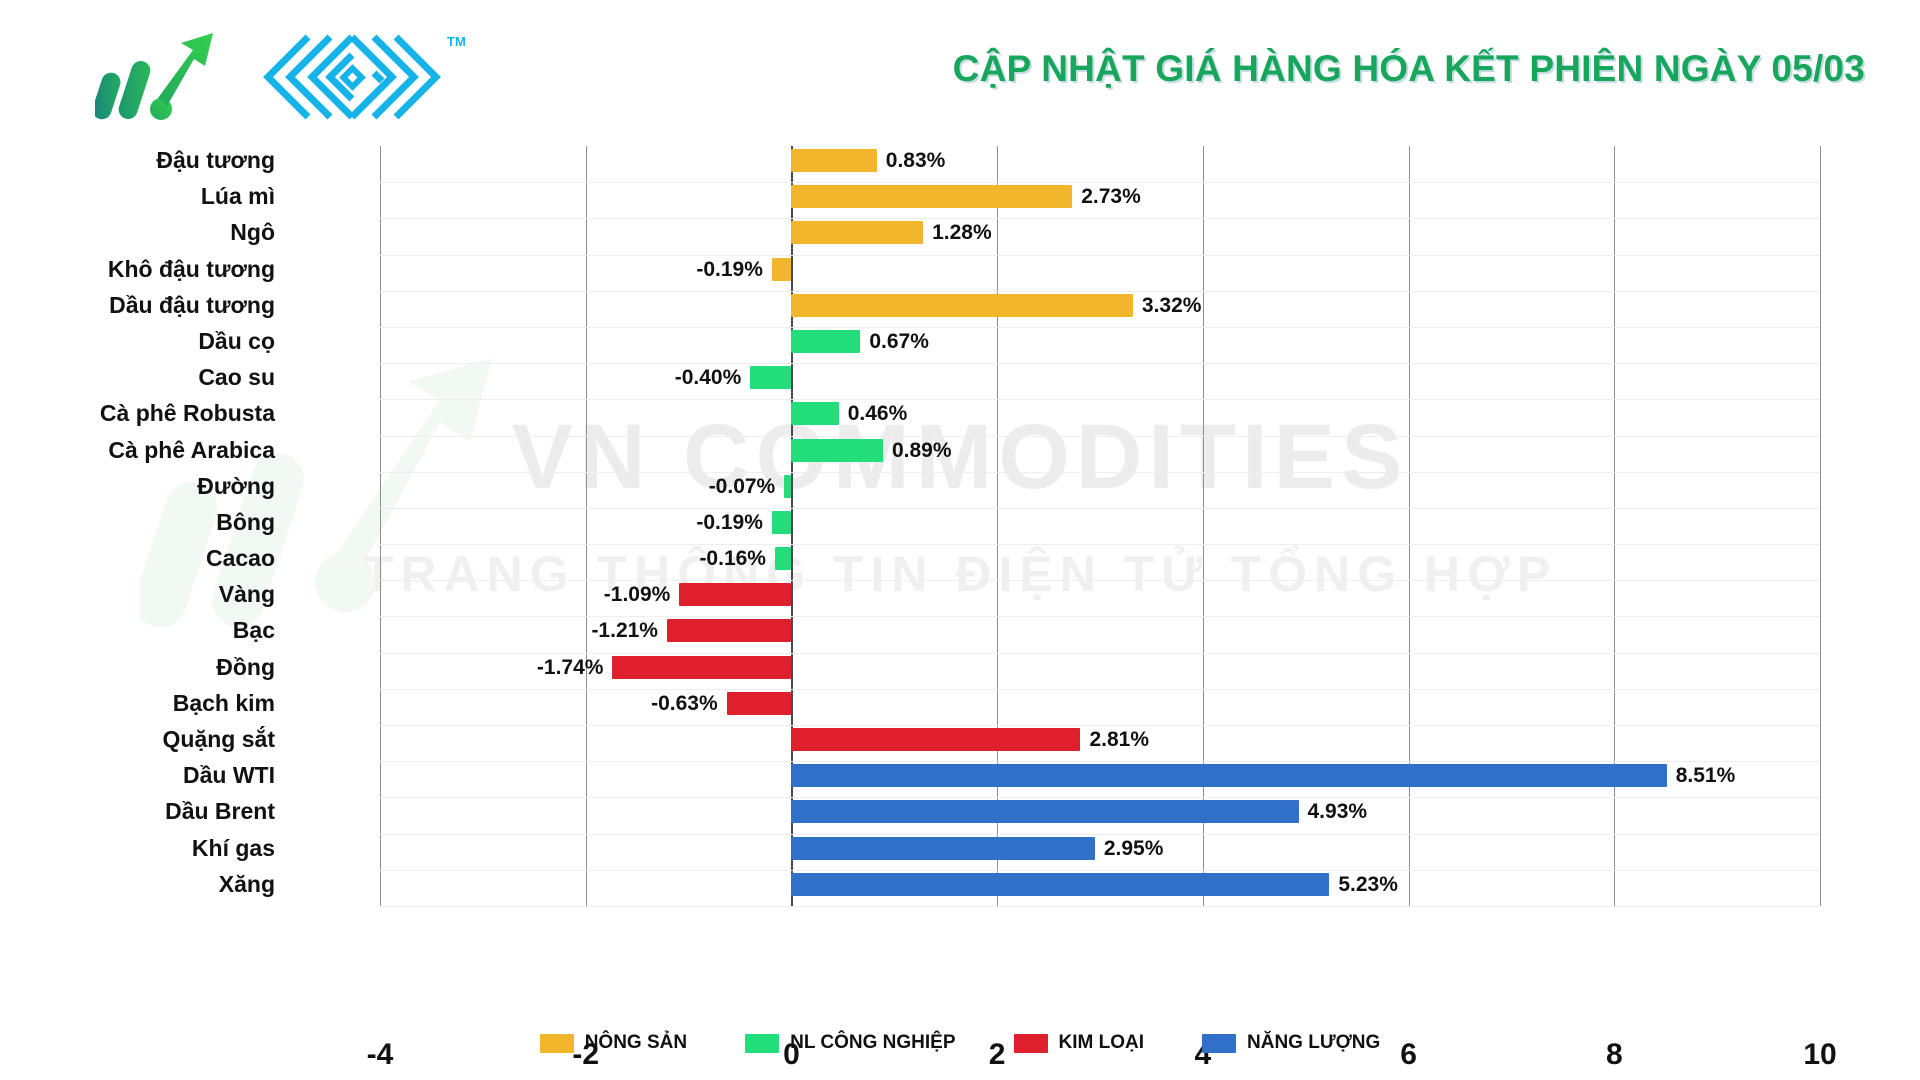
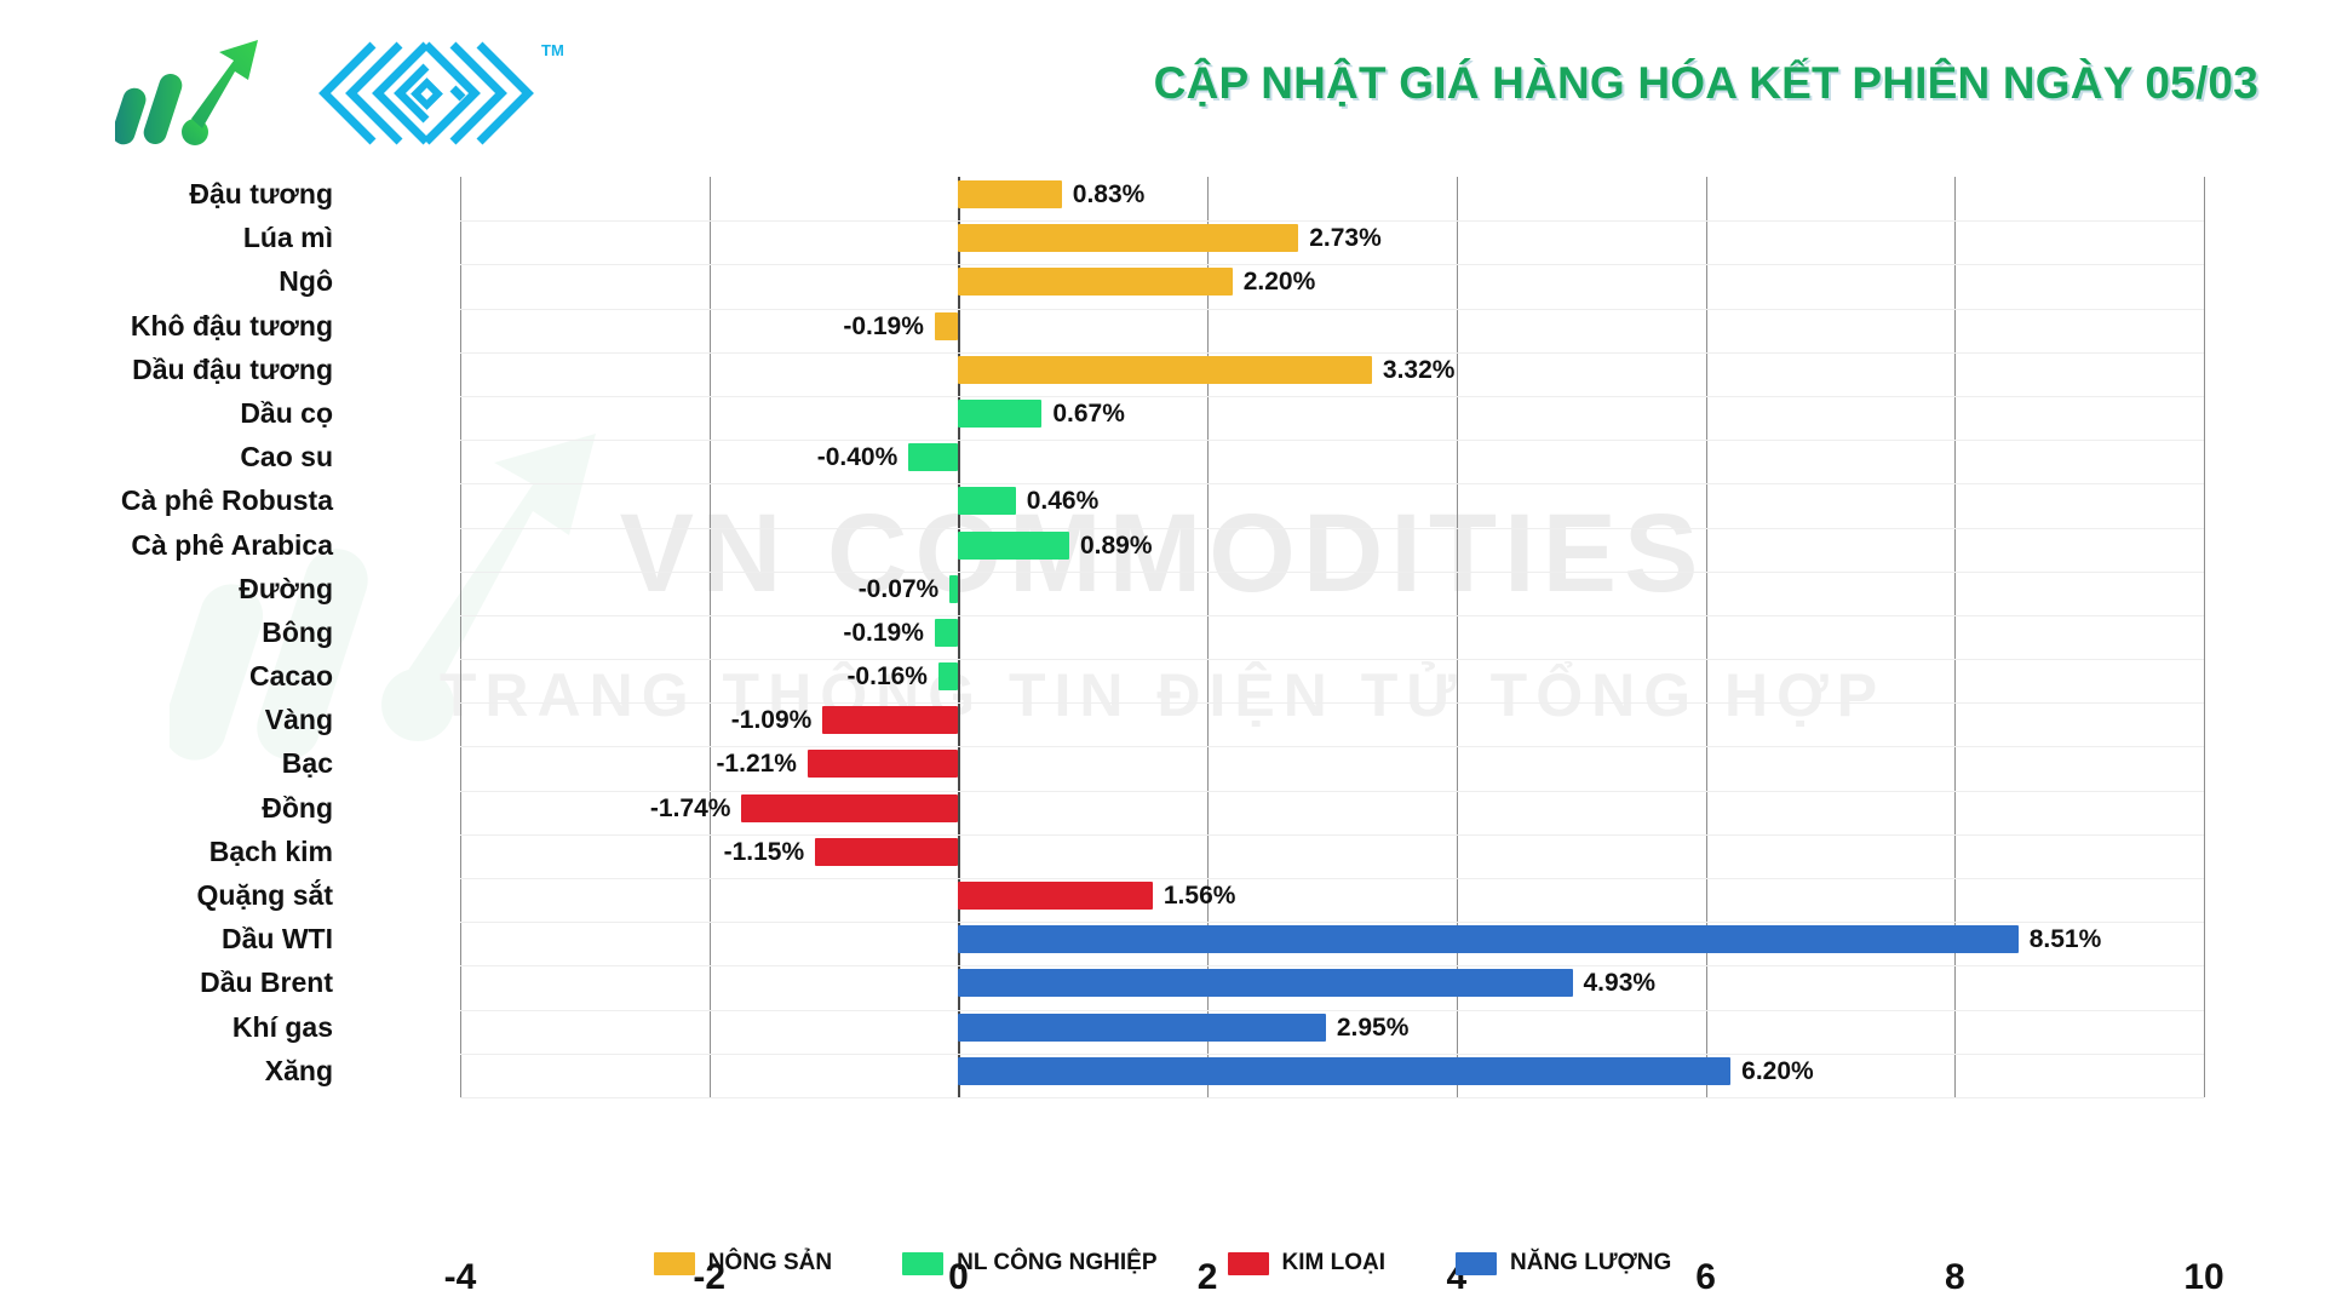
Ngô: 1.28% -> 2.20%
Bạch kim: -0.63% -> -1.15%
Quặng sắt: 2.81% -> 1.56%
Xăng: 5.23% -> 6.20%
